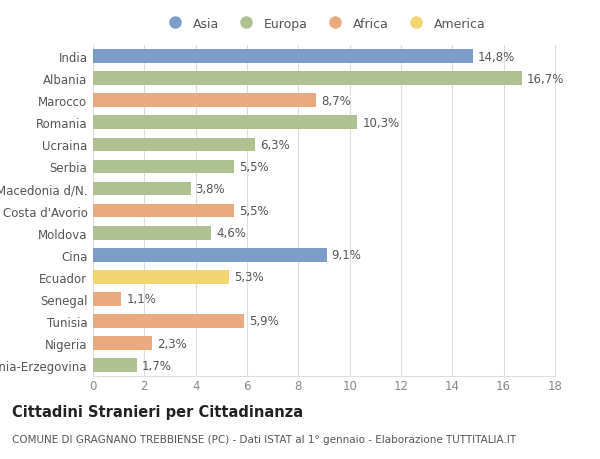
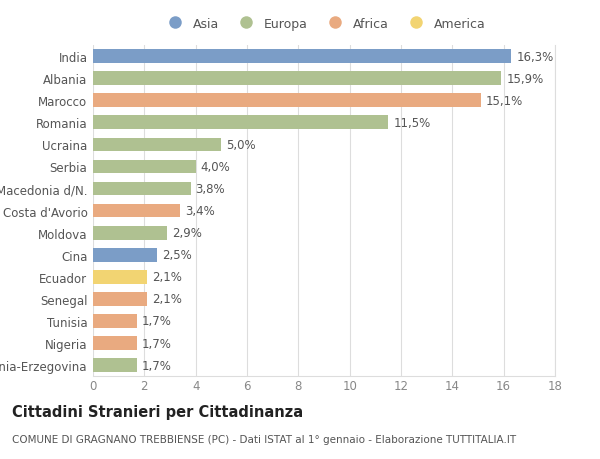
India: 14,8% -> 16,3%
Albania: 16,7% -> 15,9%
Marocco: 8,7% -> 15,1%
Romania: 10,3% -> 11,5%
Ucraina: 6,3% -> 5,0%
Serbia: 5,5% -> 4,0%
Costa d'Avorio: 5,5% -> 3,4%
Moldova: 4,6% -> 2,9%
Cina: 9,1% -> 2,5%
Ecuador: 5,3% -> 2,1%
Senegal: 1,1% -> 2,1%
Tunisia: 5,9% -> 1,7%
Nigeria: 2,3% -> 1,7%
